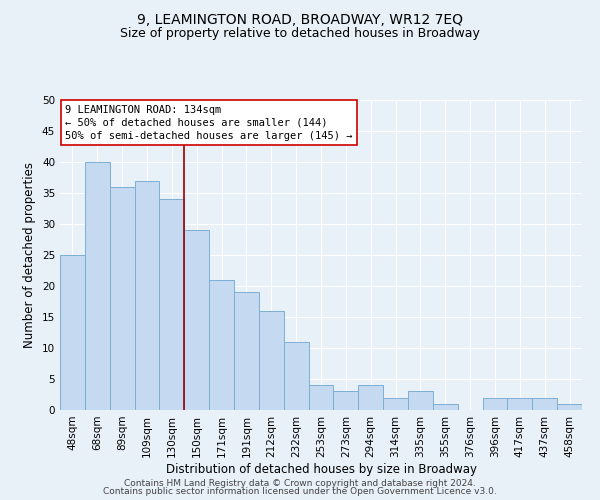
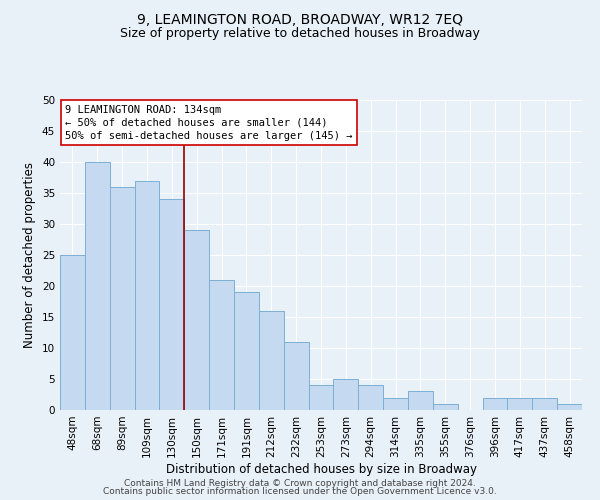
273sqm: 3 -> 5
